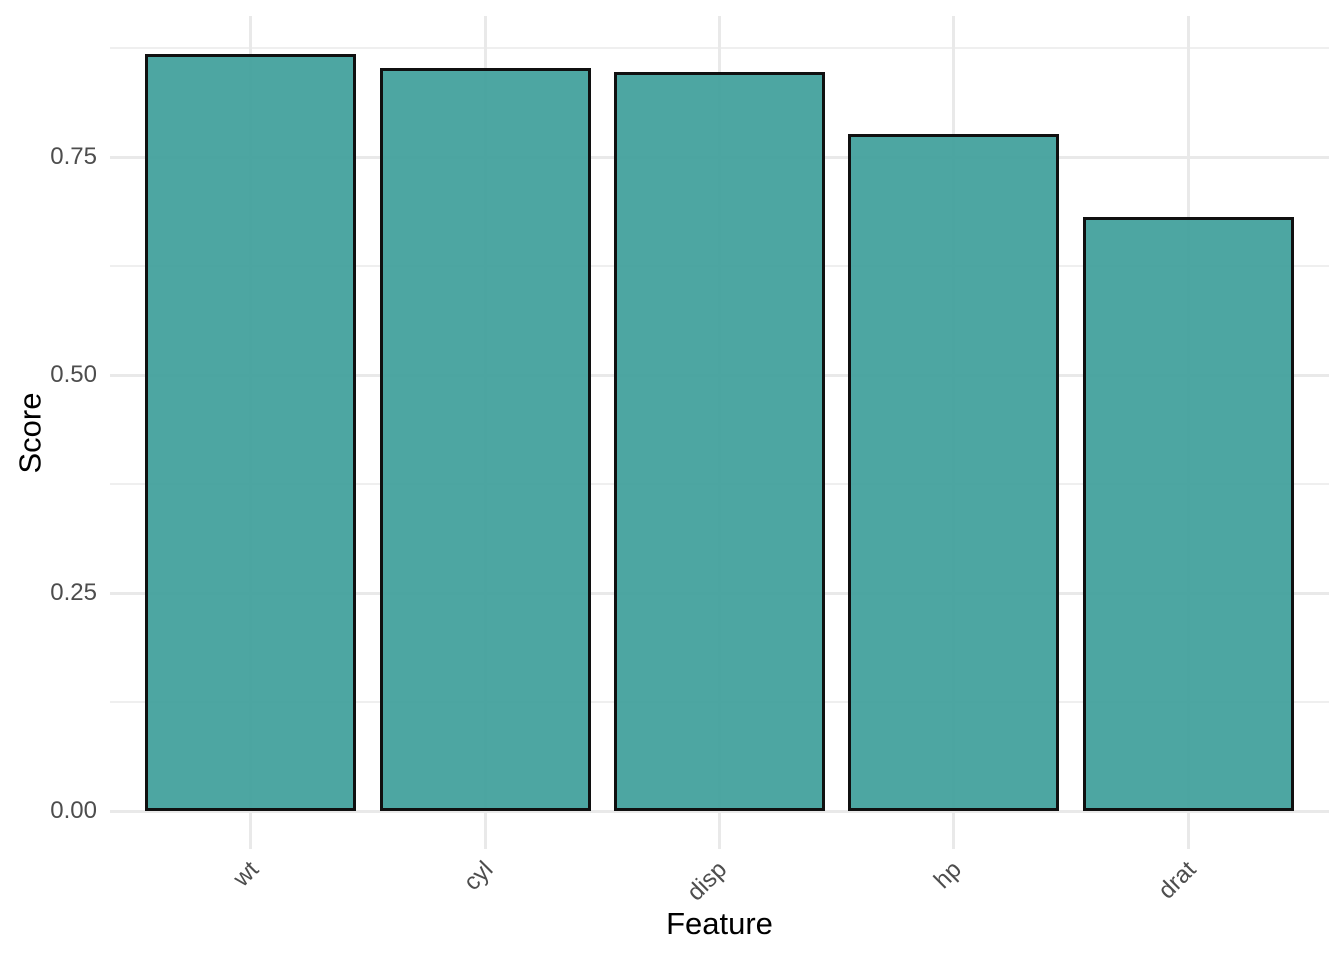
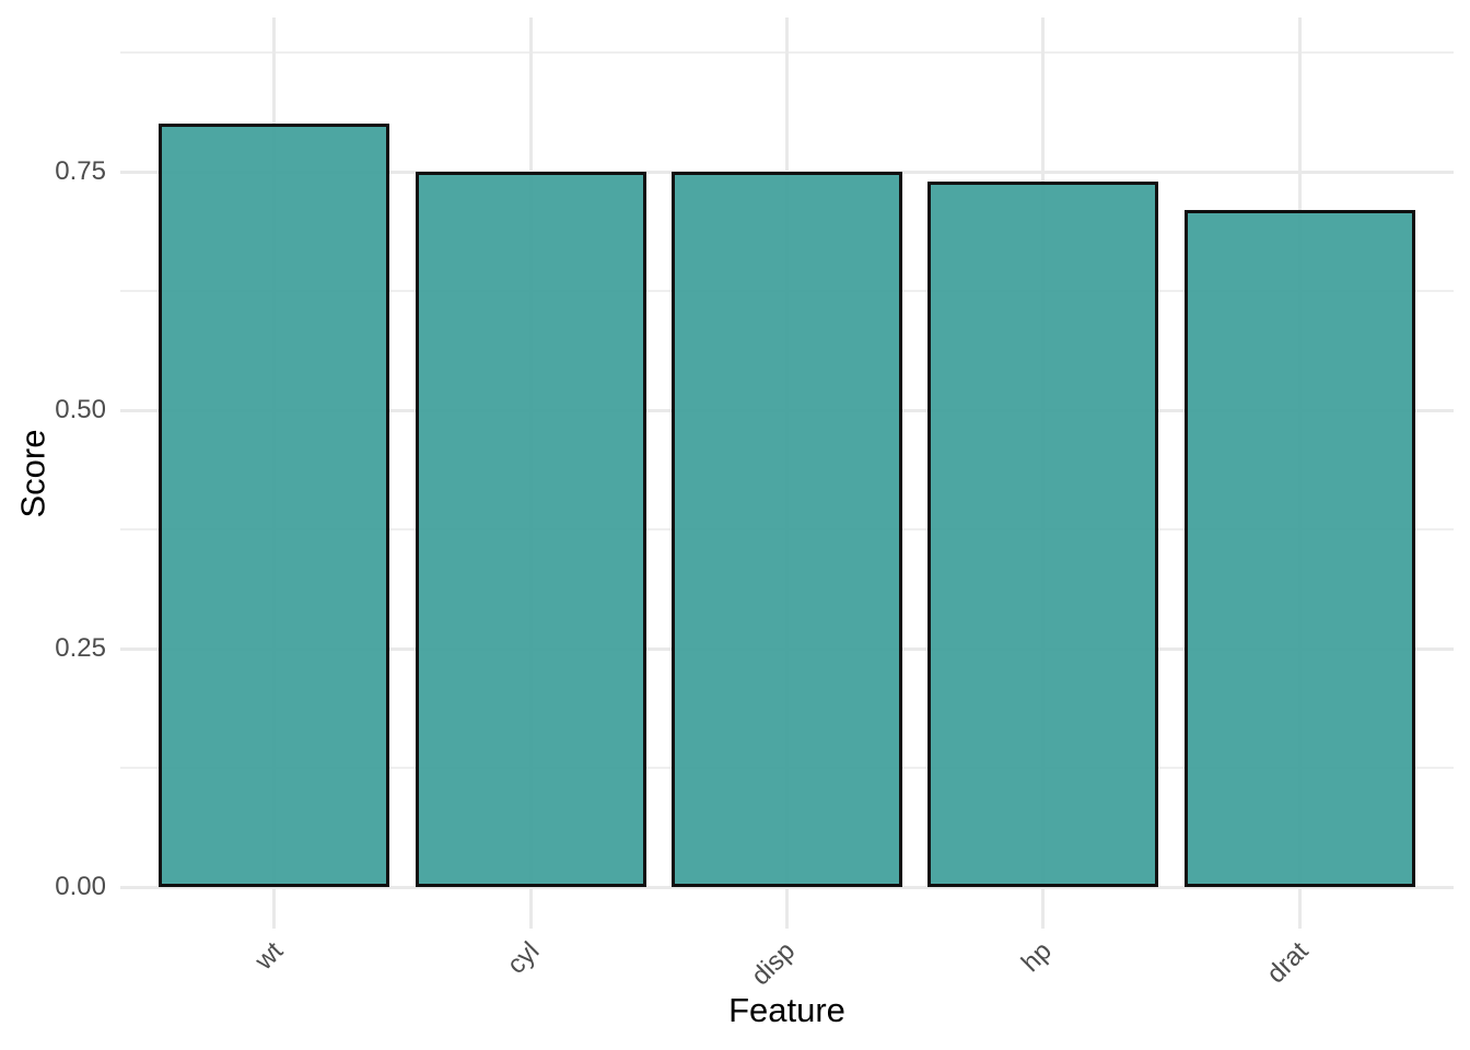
wt: 0.87 -> 0.80
cyl: 0.85 -> 0.75
disp: 0.85 -> 0.75
hp: 0.78 -> 0.74
drat: 0.68 -> 0.71
